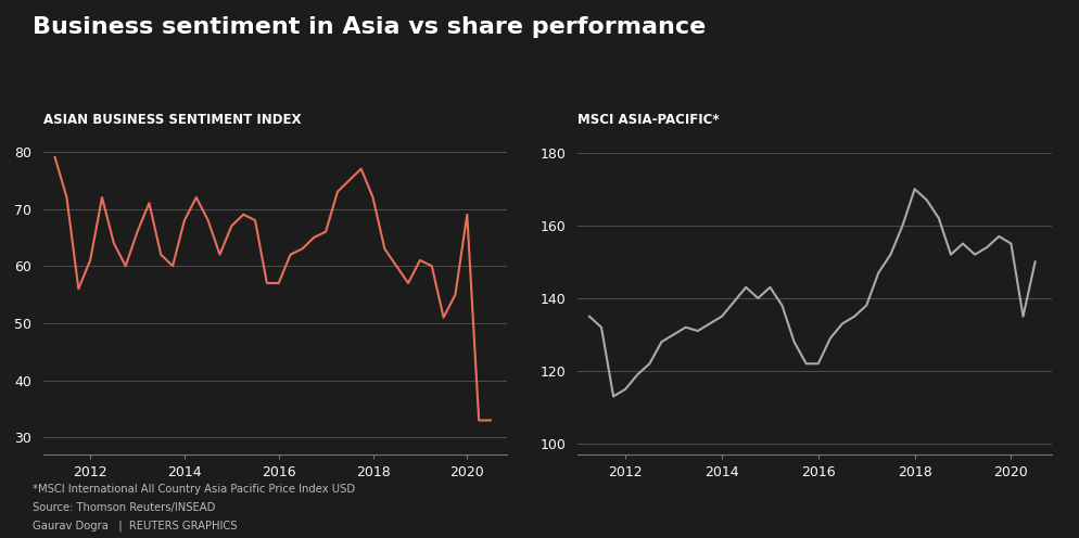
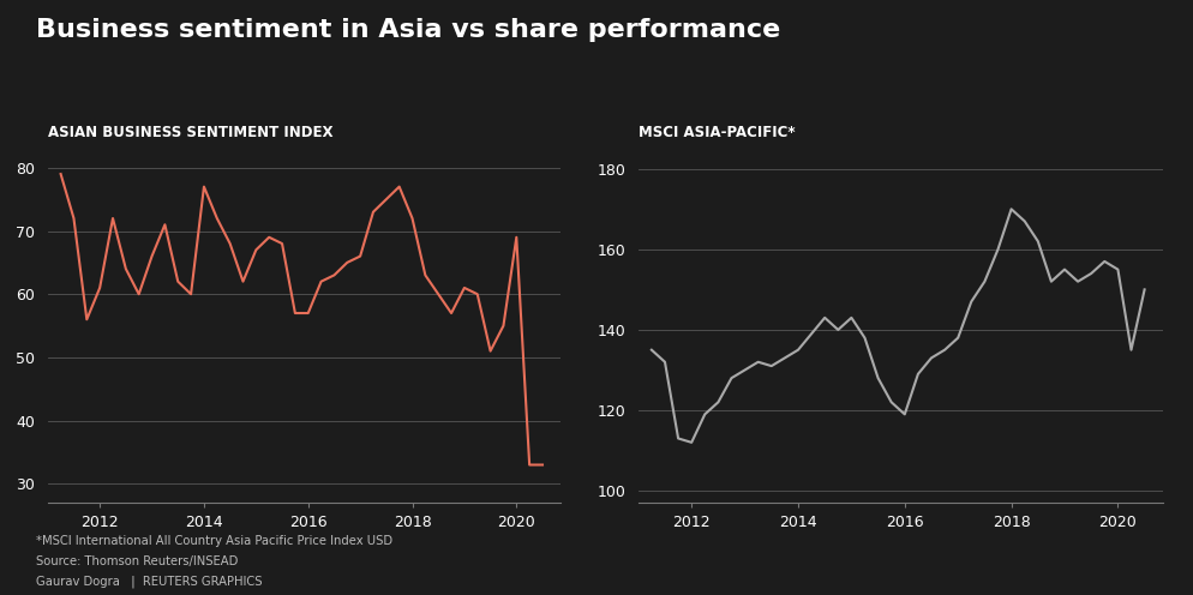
ASIAN BUSINESS SENTIMENT INDEX/2014: 68 -> 77
MSCI ASIA-PACIFIC*/2012: 115 -> 112
MSCI ASIA-PACIFIC*/2016: 122 -> 119
